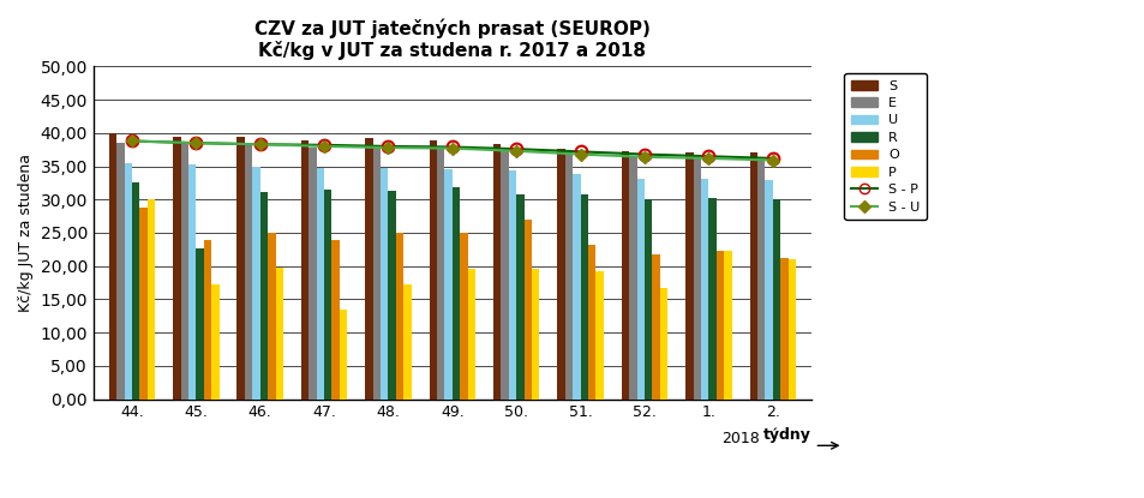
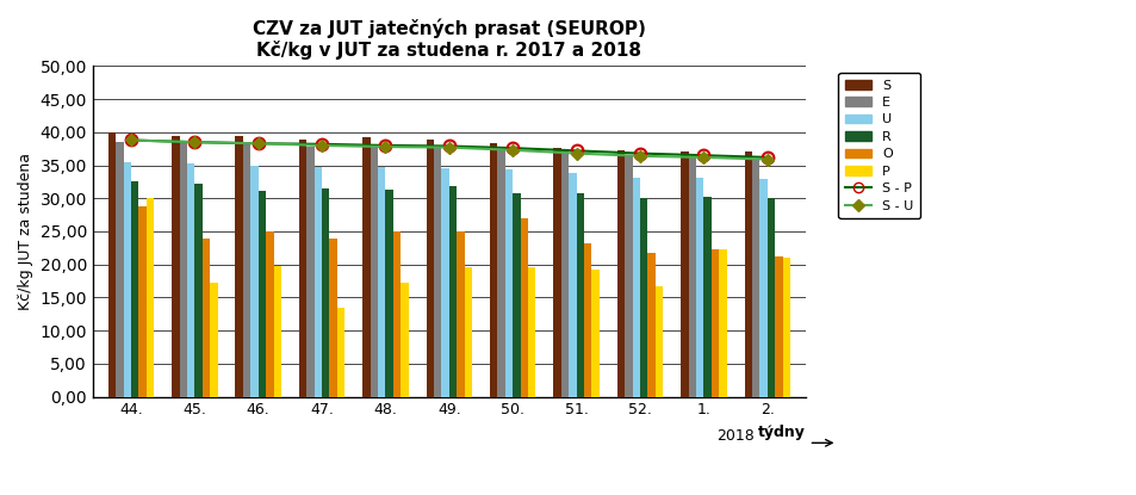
R/45.: 22,6 -> 32,2
